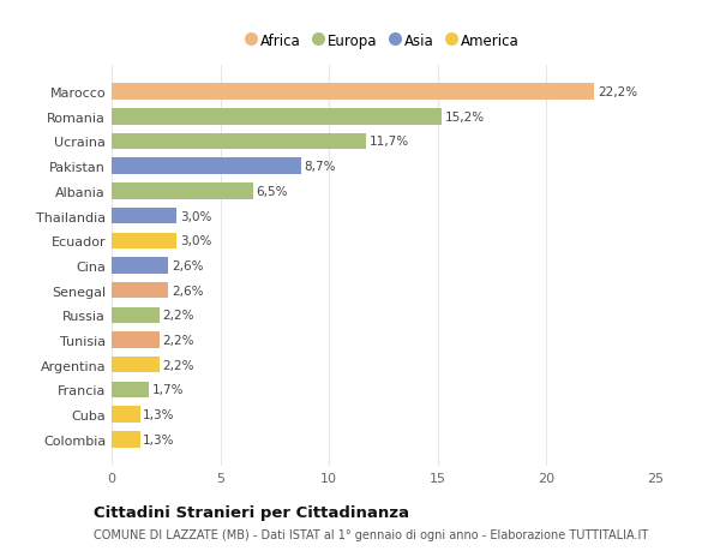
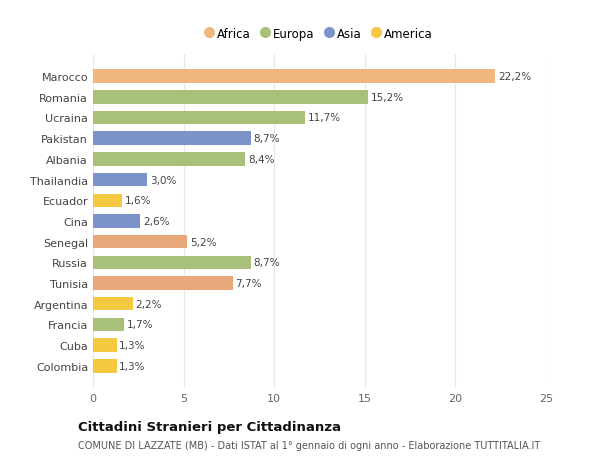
Albania: 6,5% -> 8,4%
Ecuador: 3,0% -> 1,6%
Senegal: 2,6% -> 5,2%
Russia: 2,2% -> 8,7%
Tunisia: 2,2% -> 7,7%
